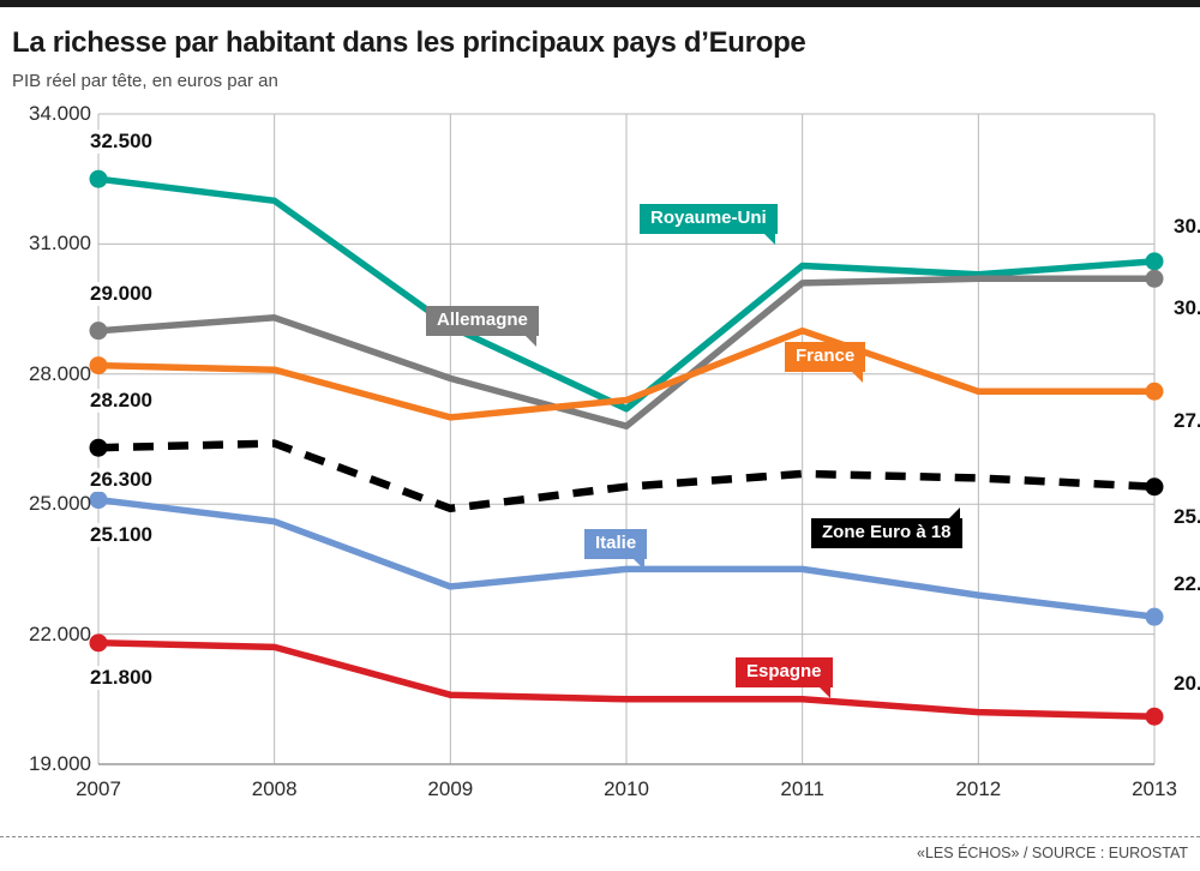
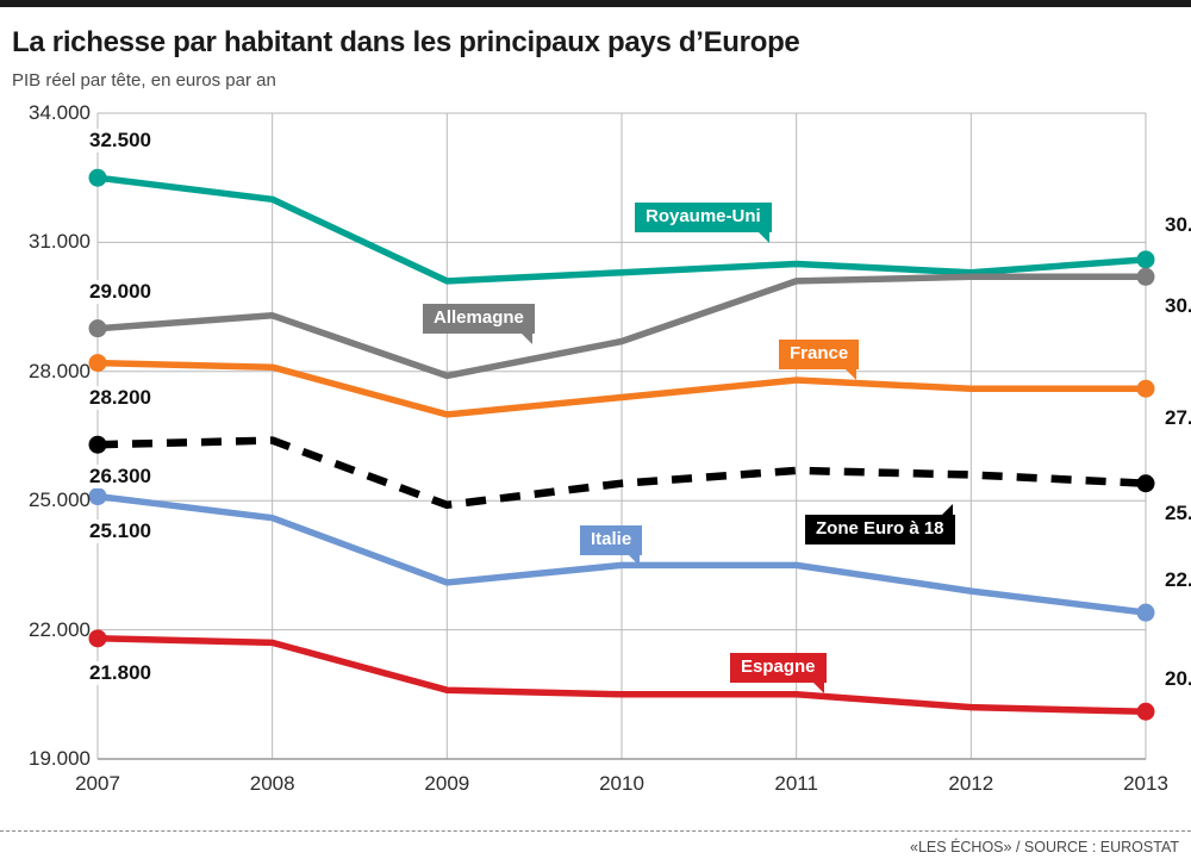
Royaume-Uni/2009: 29100 -> 30100
Royaume-Uni/2010: 27200 -> 30300
Allemagne/2010: 26800 -> 28700
France/2011: 29000 -> 27800
